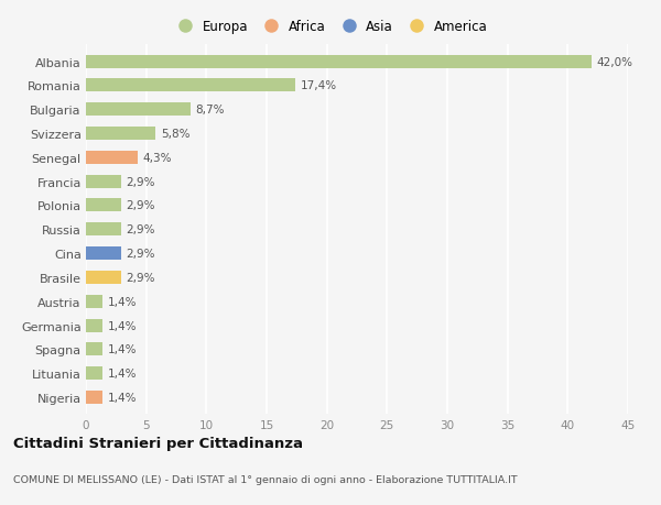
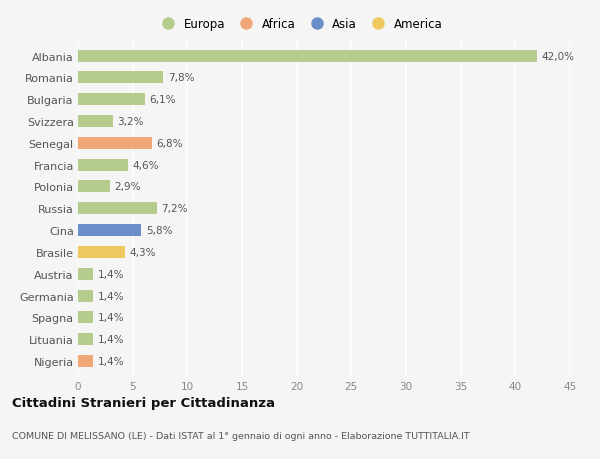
Romania: 17,4% -> 7,8%
Bulgaria: 8,7% -> 6,1%
Svizzera: 5,8% -> 3,2%
Senegal: 4,3% -> 6,8%
Francia: 2,9% -> 4,6%
Russia: 2,9% -> 7,2%
Cina: 2,9% -> 5,8%
Brasile: 2,9% -> 4,3%
